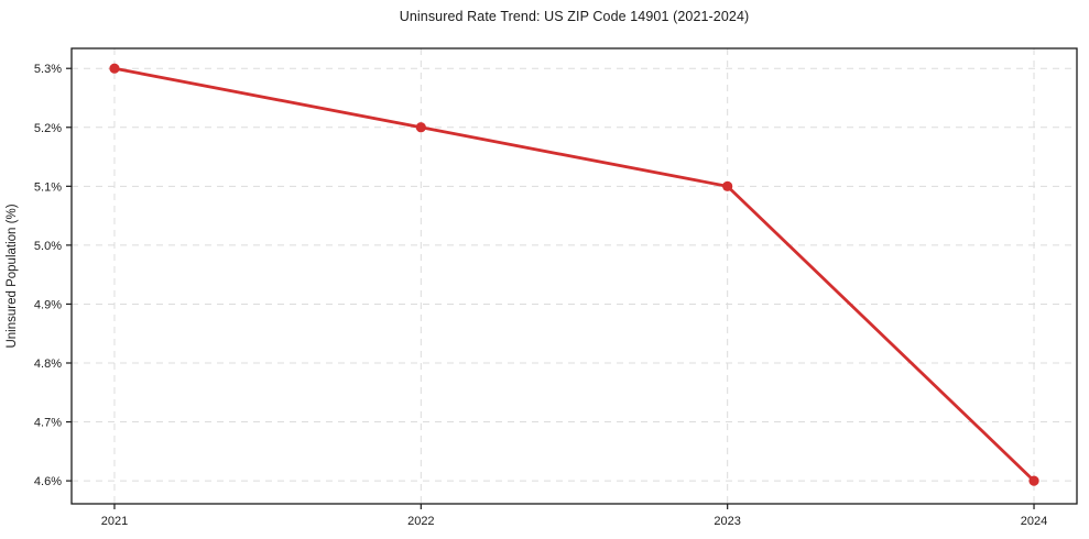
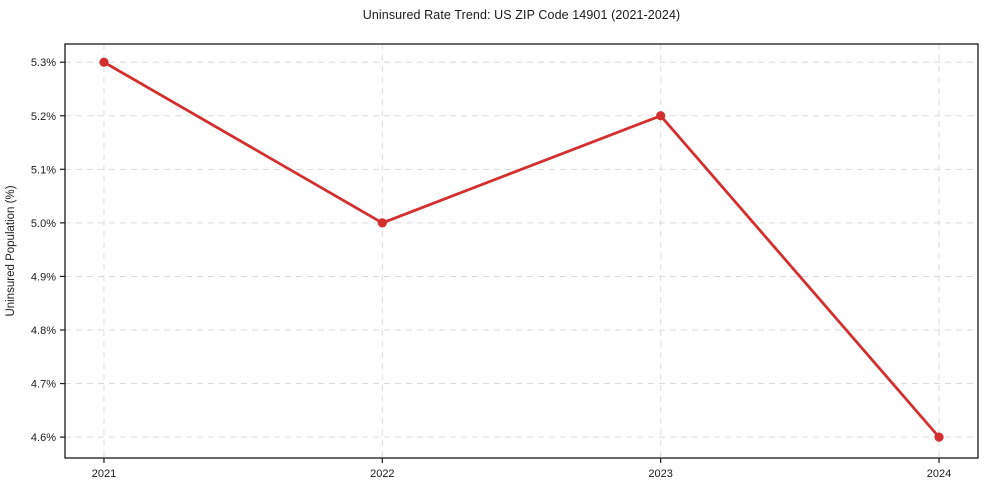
2022: 5.2% -> 5.0%
2023: 5.1% -> 5.2%
